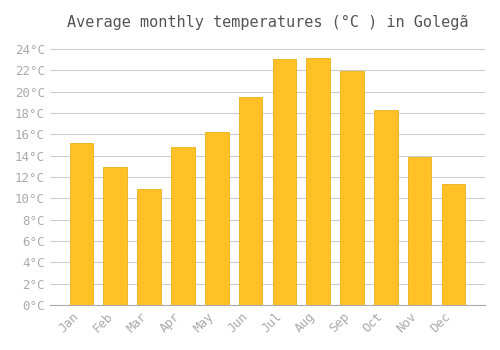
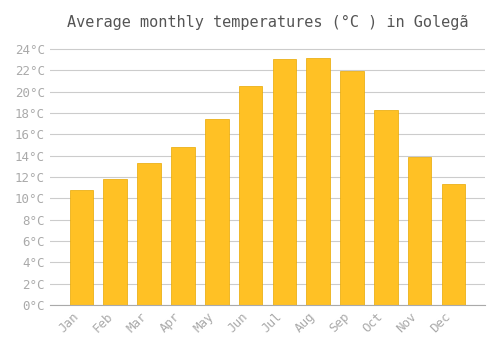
Jan: 15.2°C -> 10.8°C
Feb: 12.9°C -> 11.8°C
Mar: 10.9°C -> 13.3°C
May: 16.2°C -> 17.4°C
Jun: 19.5°C -> 20.5°C
